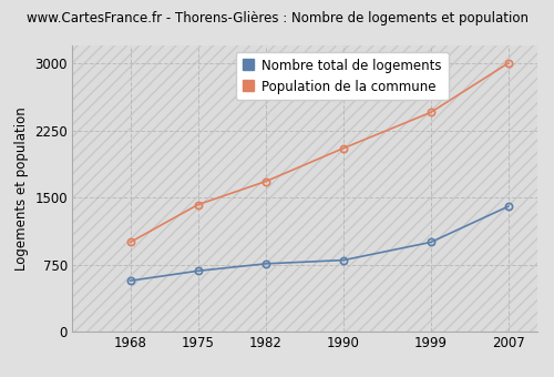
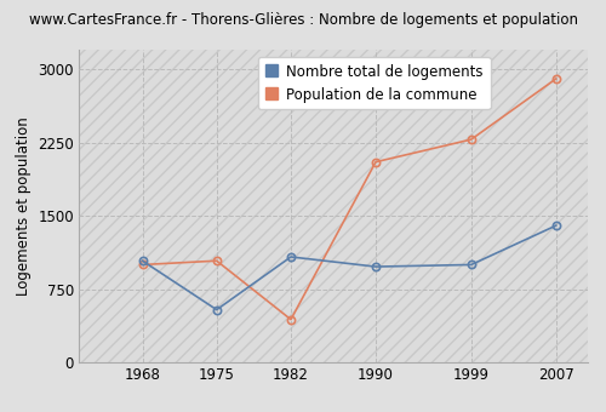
Nombre total de logements/1968: 570 -> 1040
Nombre total de logements/1975: 680 -> 540
Population de la commune/1975: 1420 -> 1040
Nombre total de logements/1982: 760 -> 1080
Population de la commune/1982: 1680 -> 440
Nombre total de logements/1990: 800 -> 980
Population de la commune/1999: 2450 -> 2280
Population de la commune/2007: 3000 -> 2900
